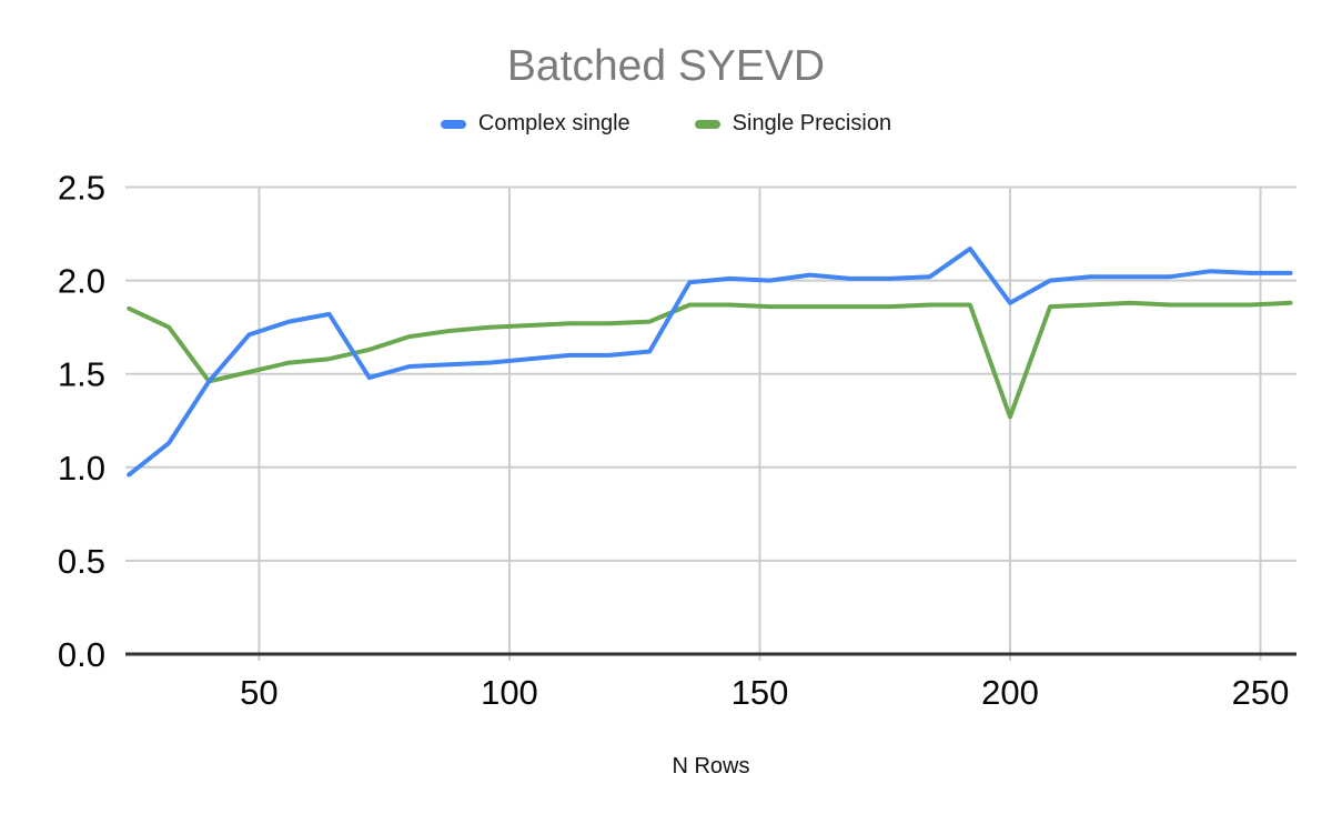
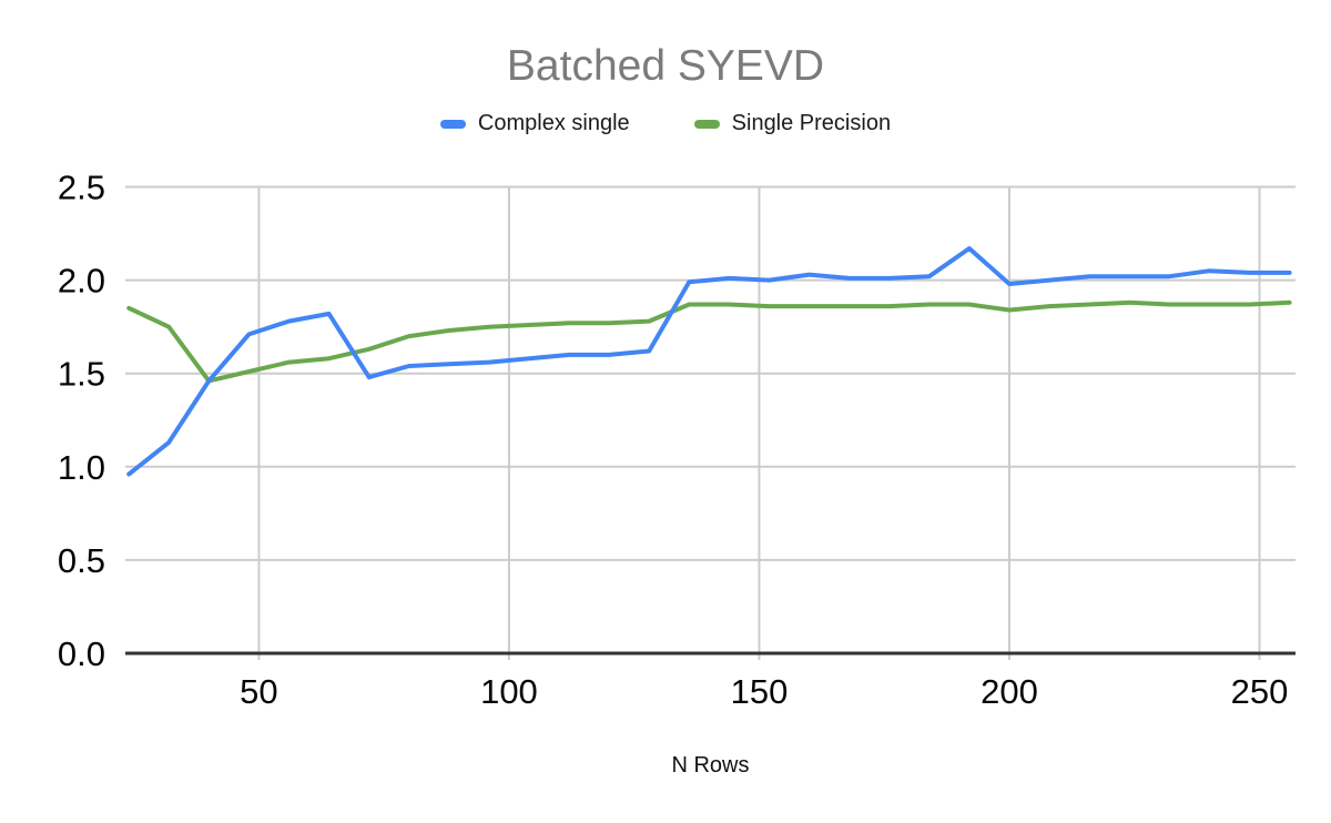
Complex single/200: 1.88 -> 1.98
Single Precision/200: 1.27 -> 1.84
